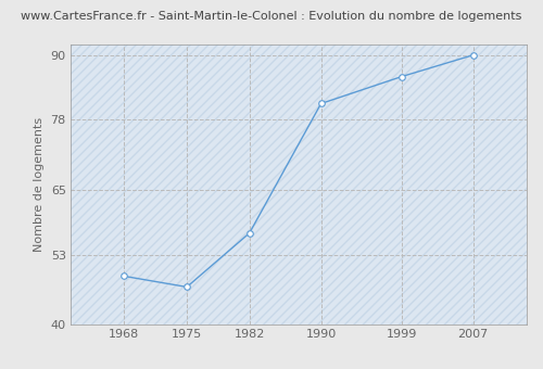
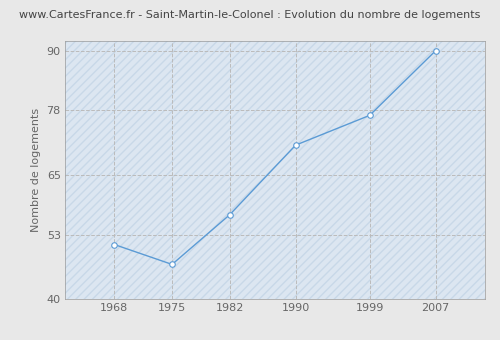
1968: 49 -> 51
1990: 81 -> 71
1999: 86 -> 77
